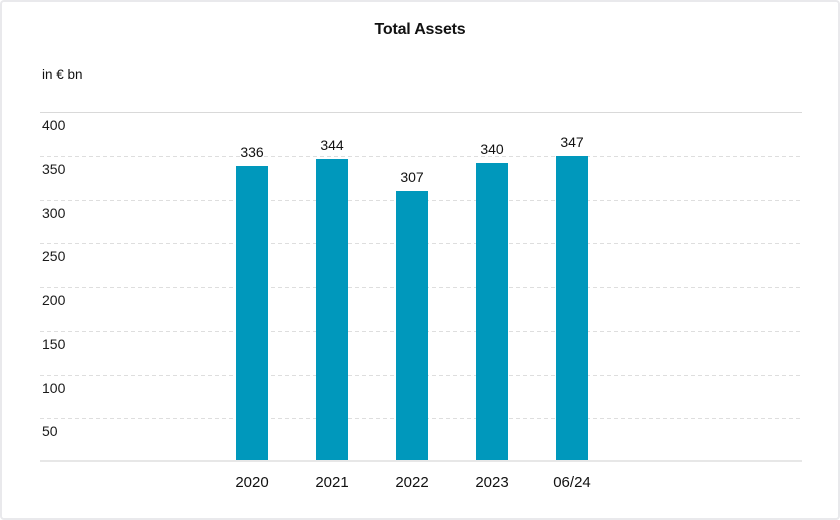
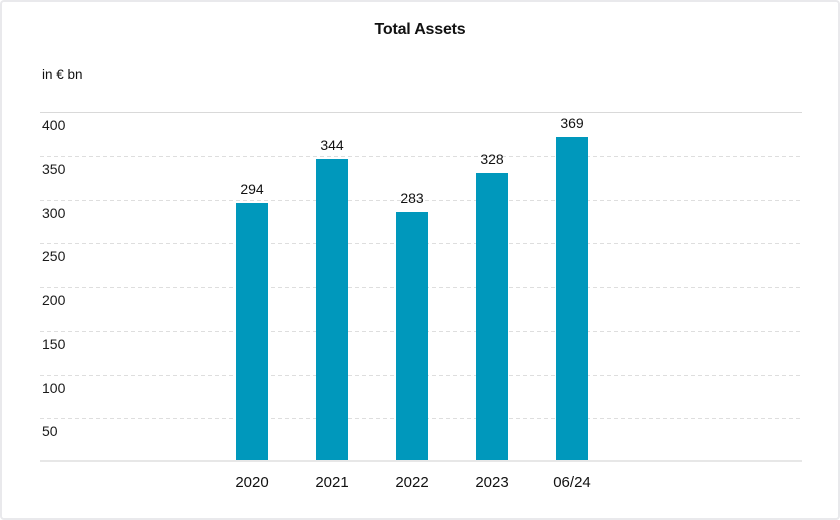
2020: 336 -> 294
2022: 307 -> 283
2023: 340 -> 328
06/24: 347 -> 369
